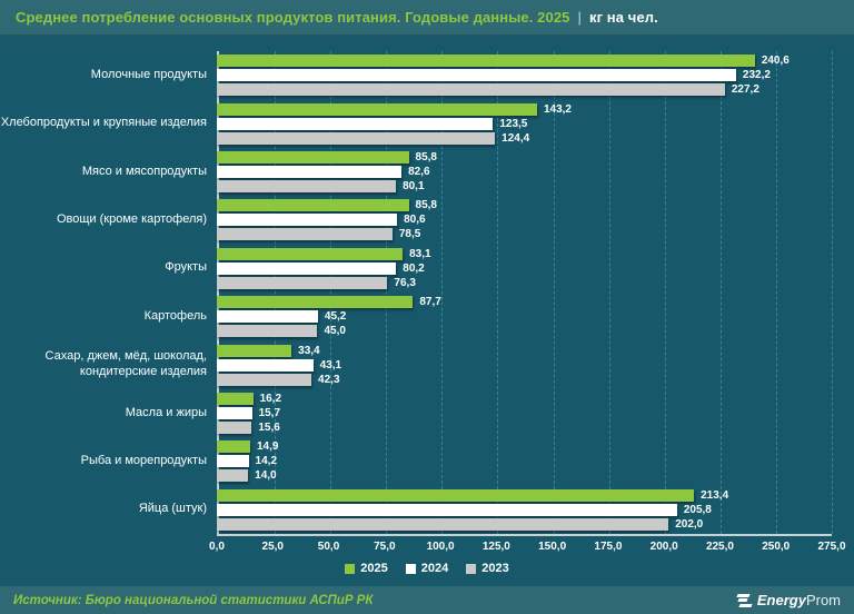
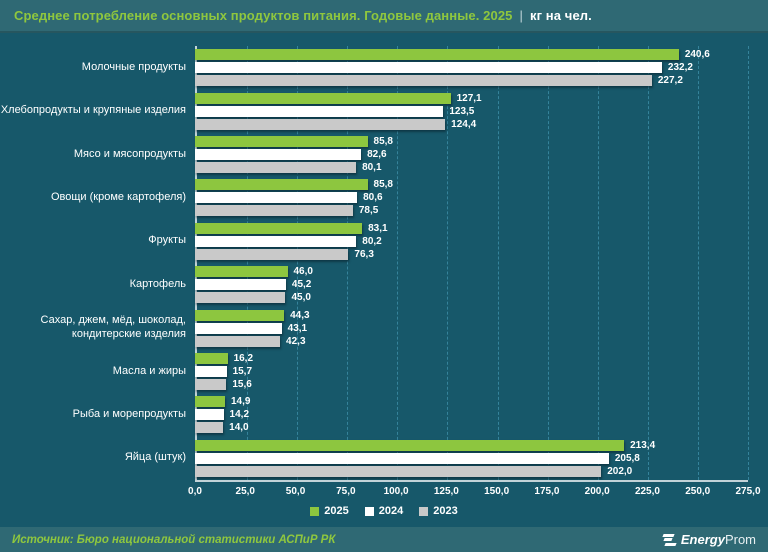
2025/Хлебопродукты и крупяные изделия: 143,2 -> 127,1
2025/Картофель: 87,7 -> 46,0
2025/Сахар, джем, мёд, шоколад, кондитерские изделия: 33,4 -> 44,3
